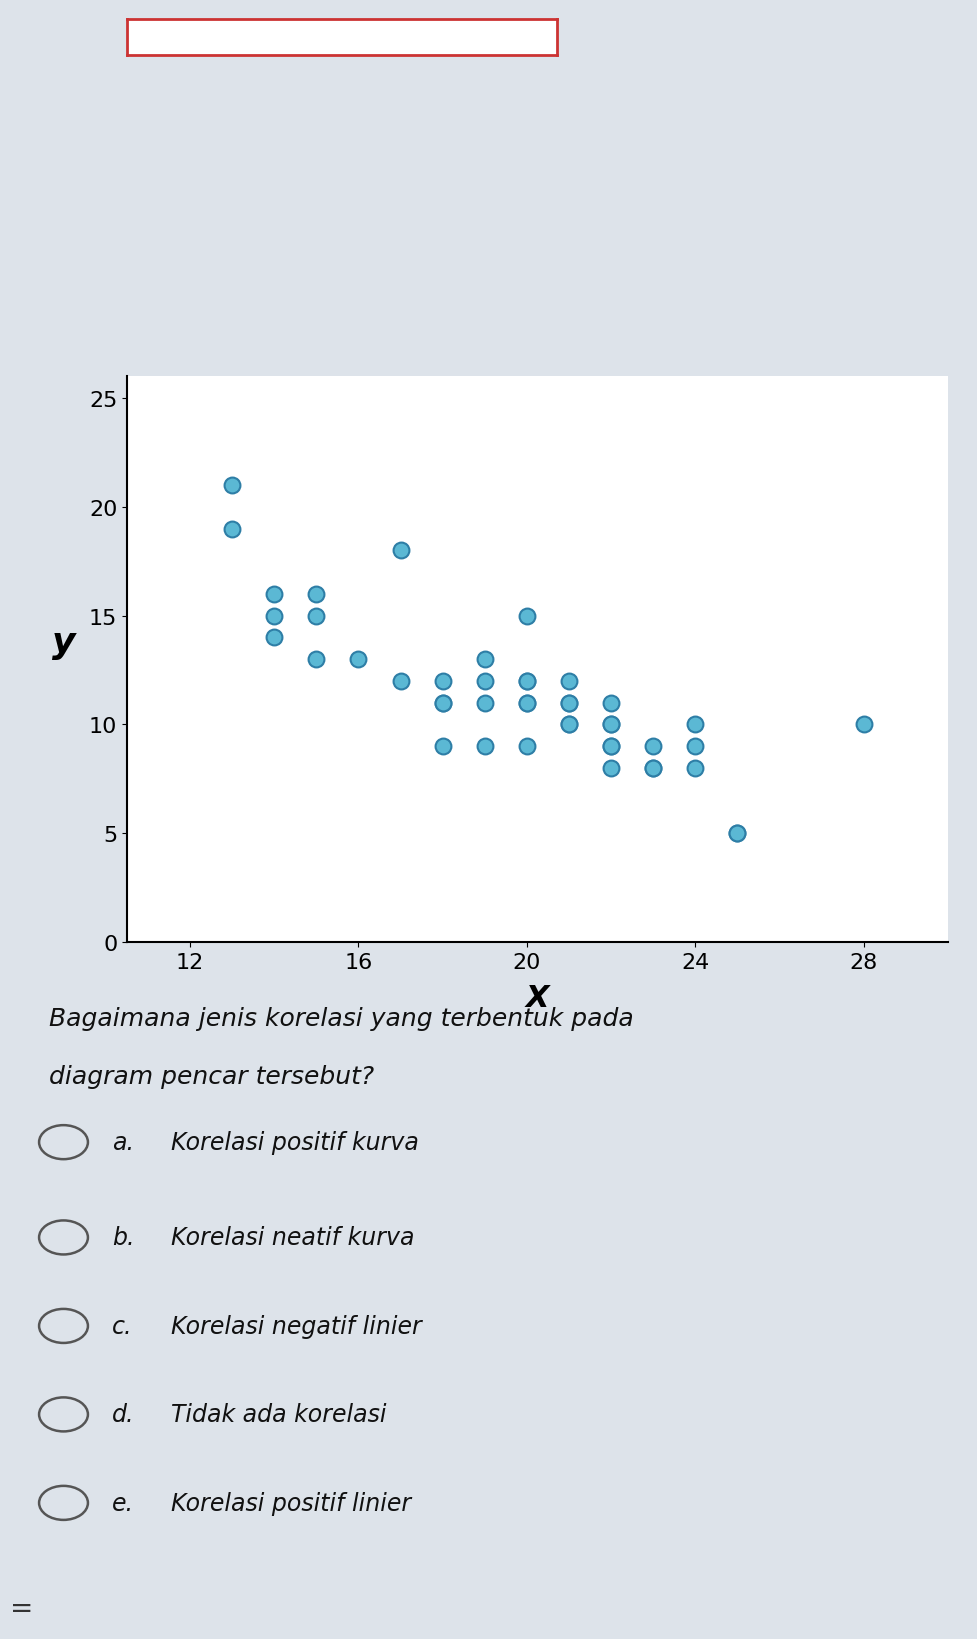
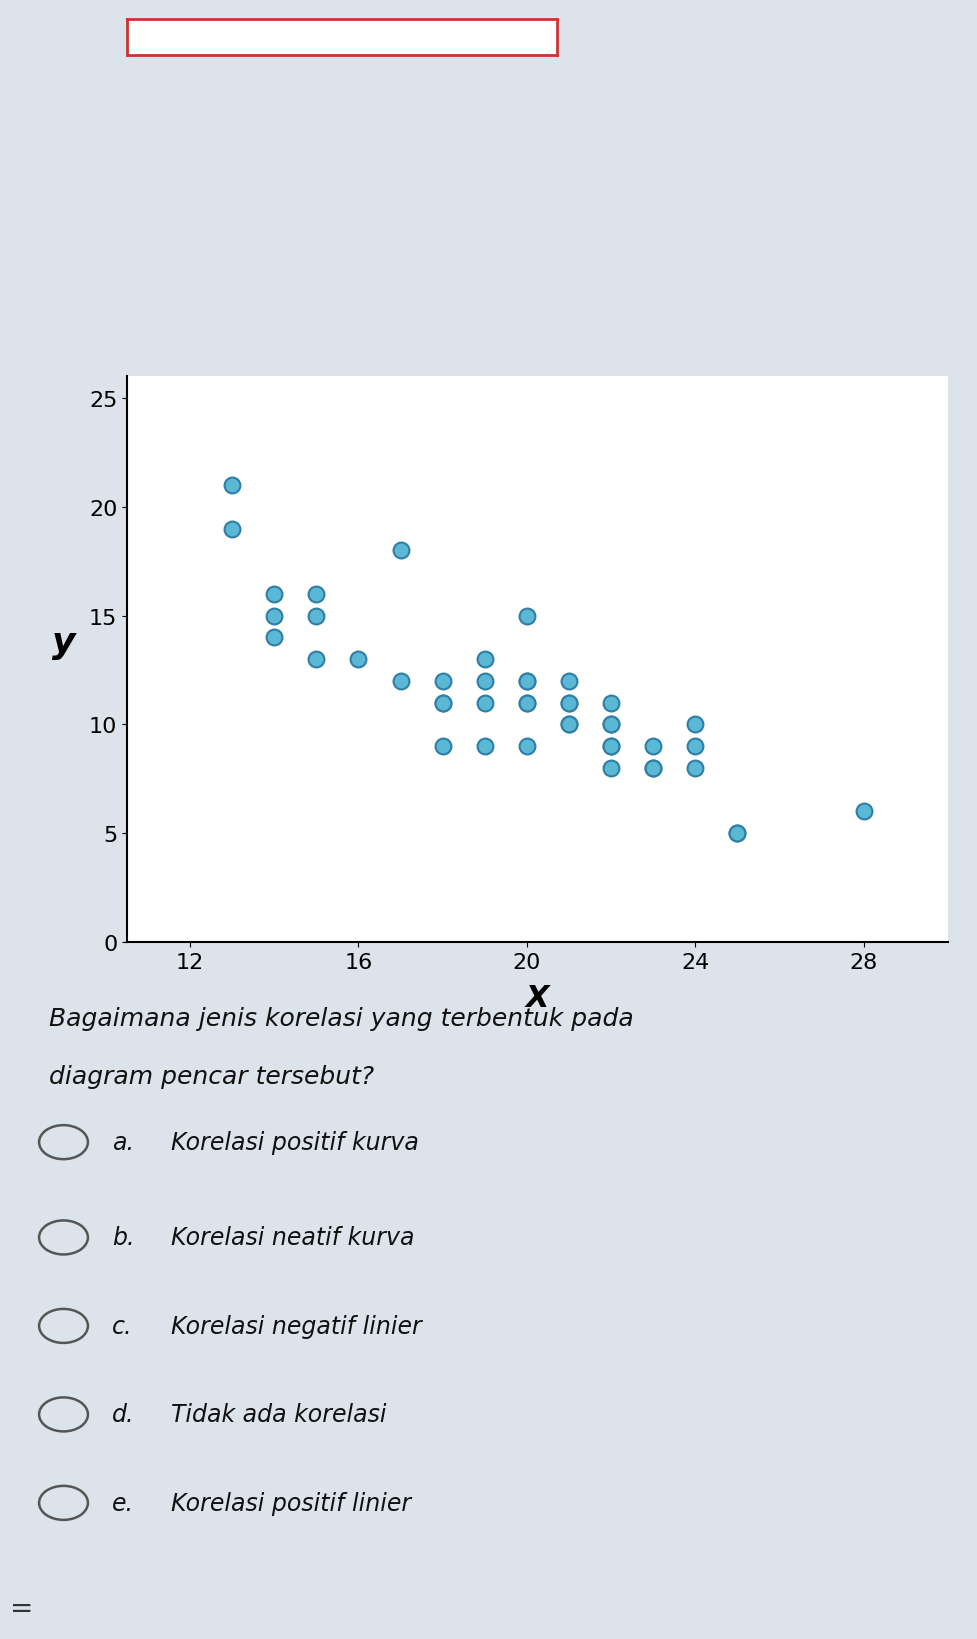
28: 10 -> 6
